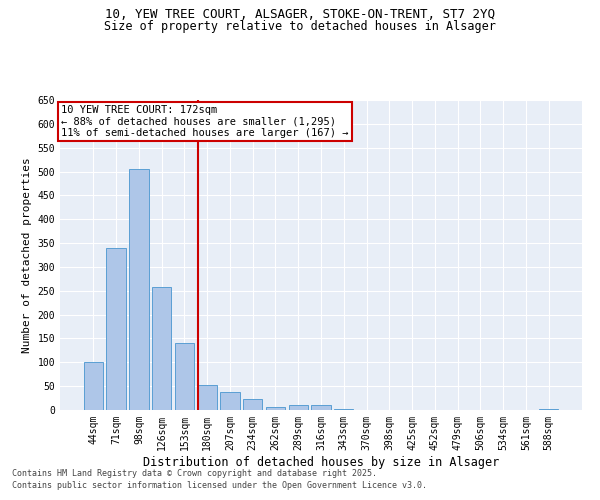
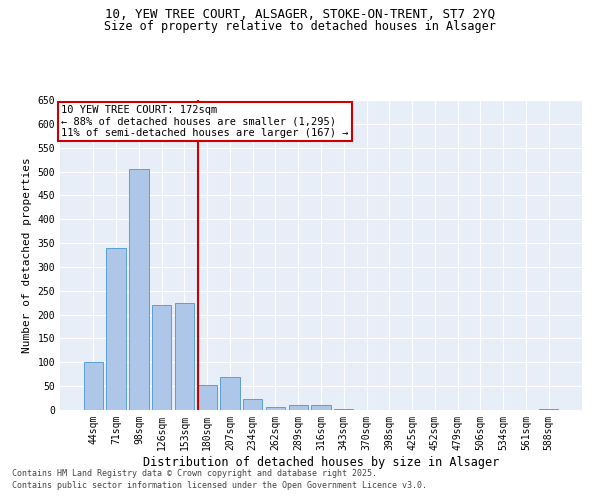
126sqm: 257 -> 220
153sqm: 140 -> 225
207sqm: 38 -> 70
